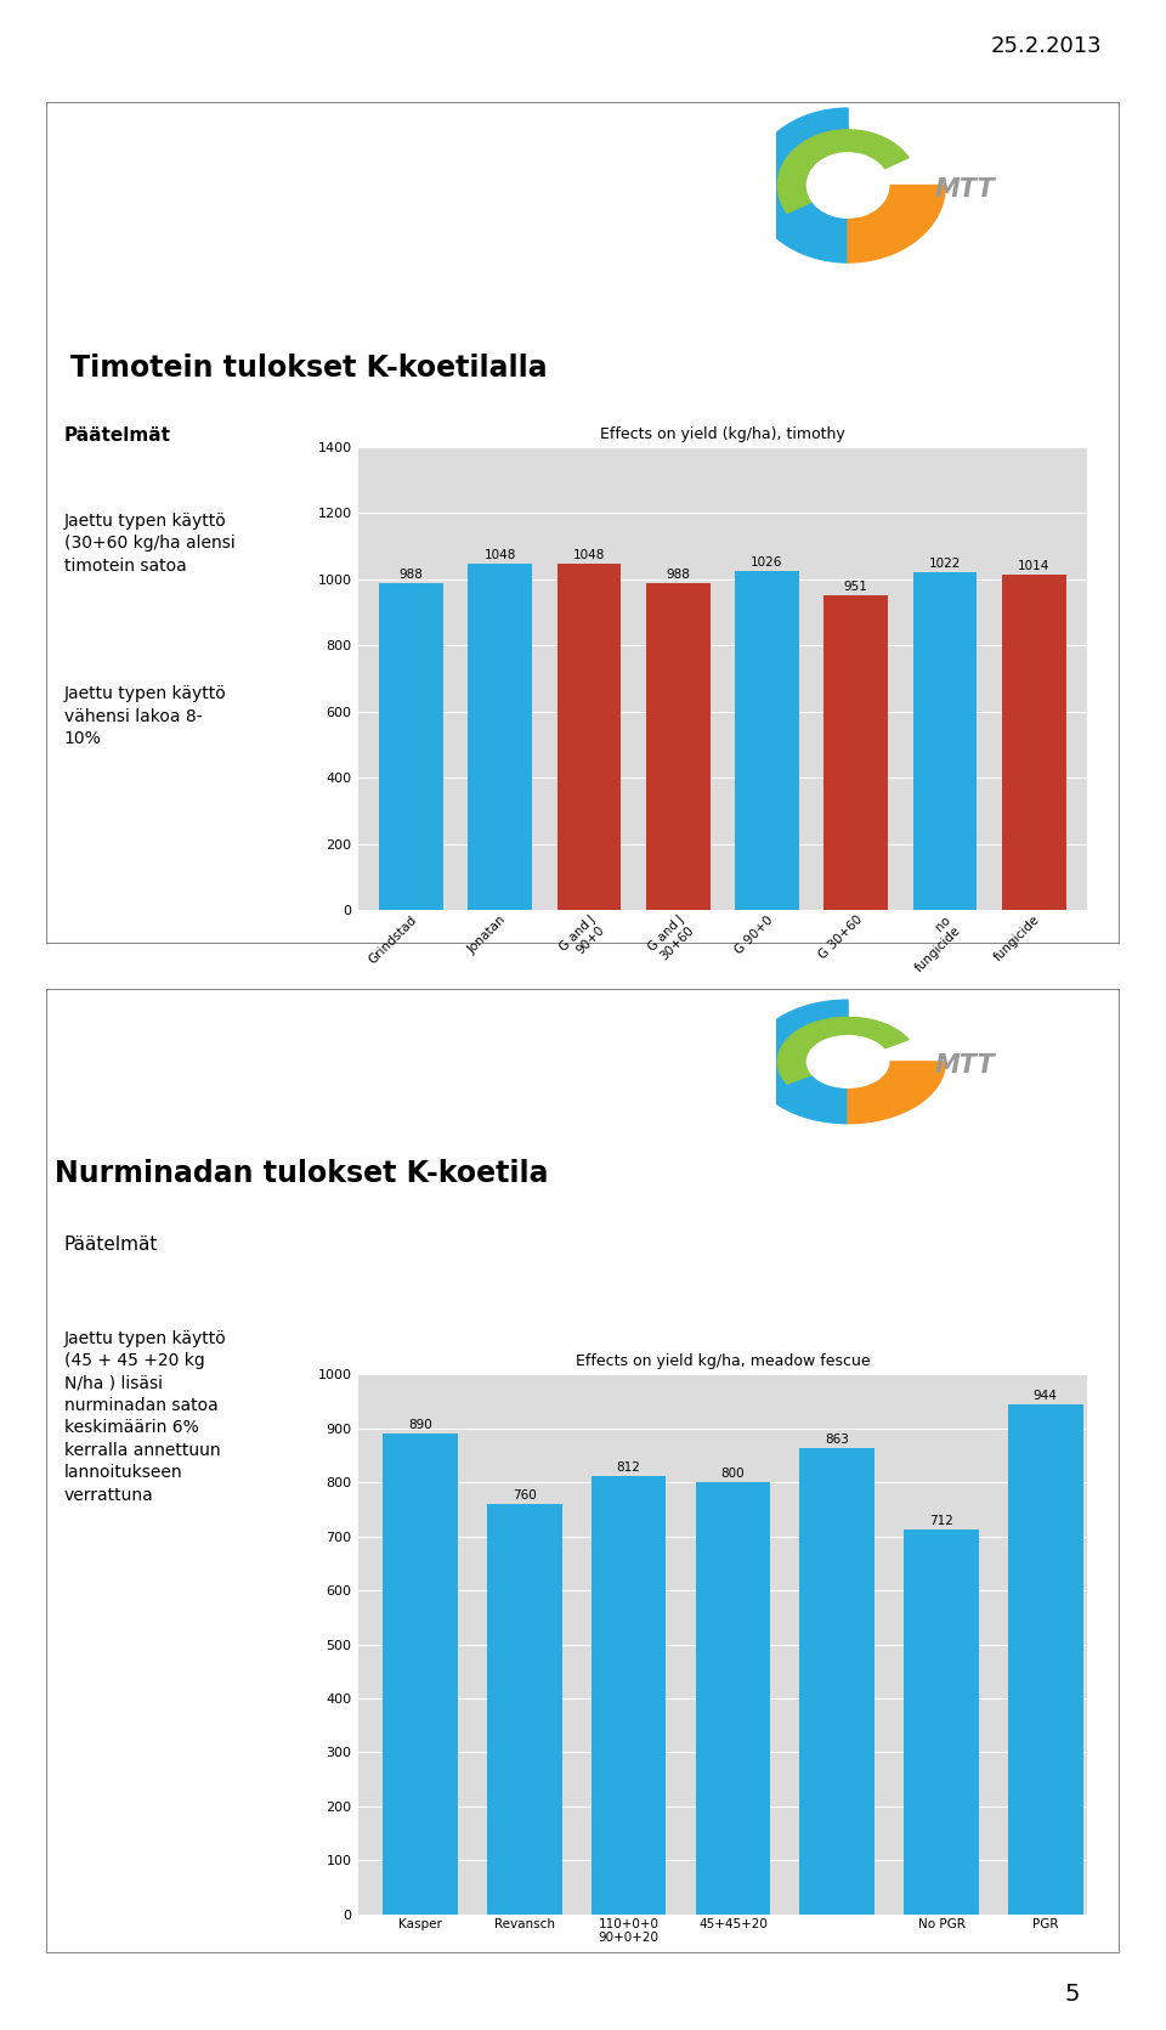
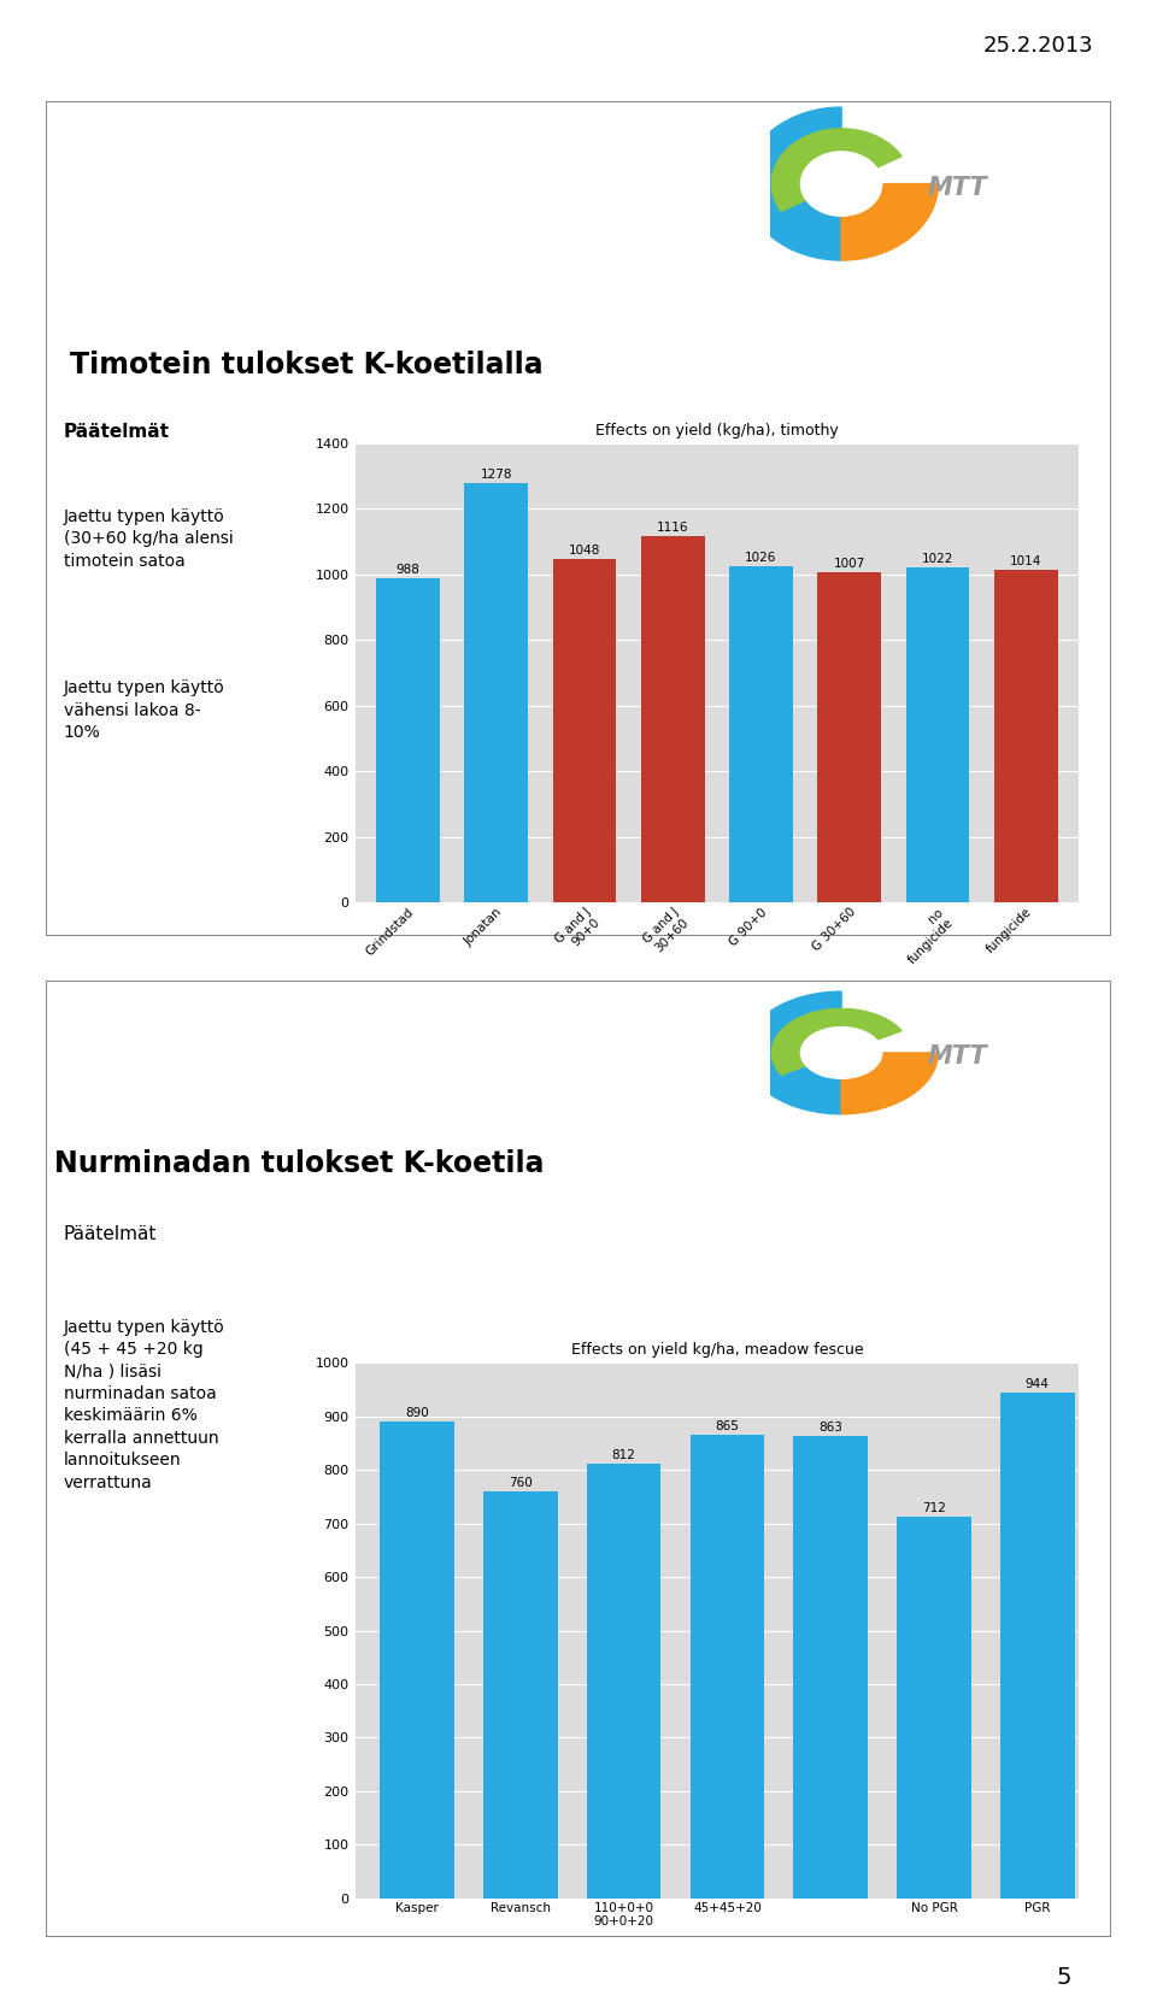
Effects on yield (kg/ha), timothy/Jonatan: 1048 -> 1278
Effects on yield (kg/ha), timothy/G and J 30+60: 988 -> 1116
Effects on yield (kg/ha), timothy/G 30+60: 951 -> 1007
Effects on yield kg/ha, meadow fescue/45+45+20: 800 -> 865
